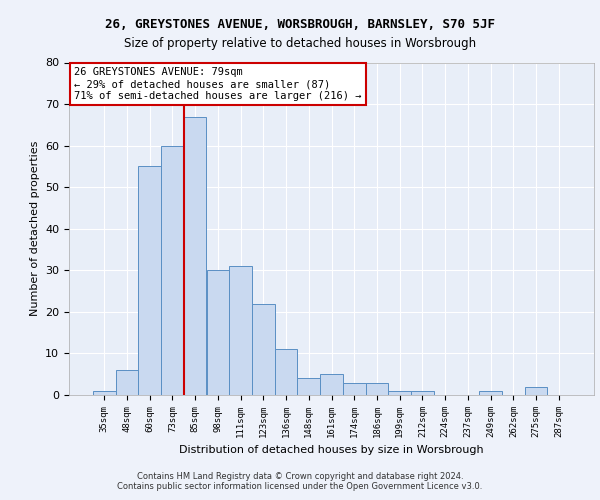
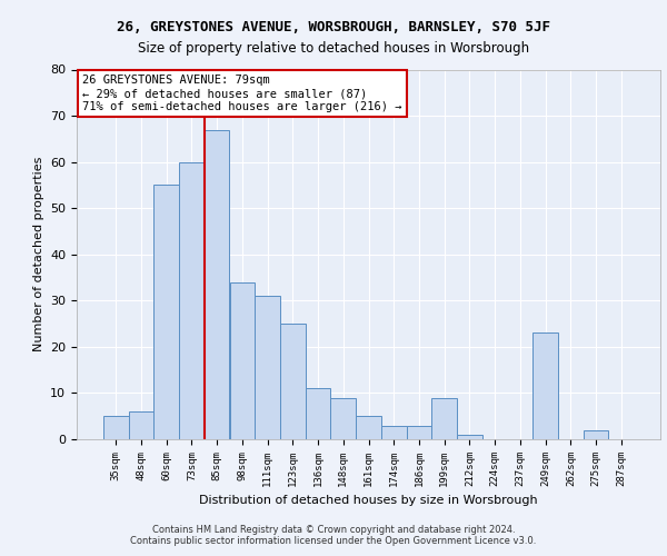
35sqm: 1 -> 5
98sqm: 30 -> 34
123sqm: 22 -> 25
148sqm: 4 -> 9
199sqm: 1 -> 9
249sqm: 1 -> 23
